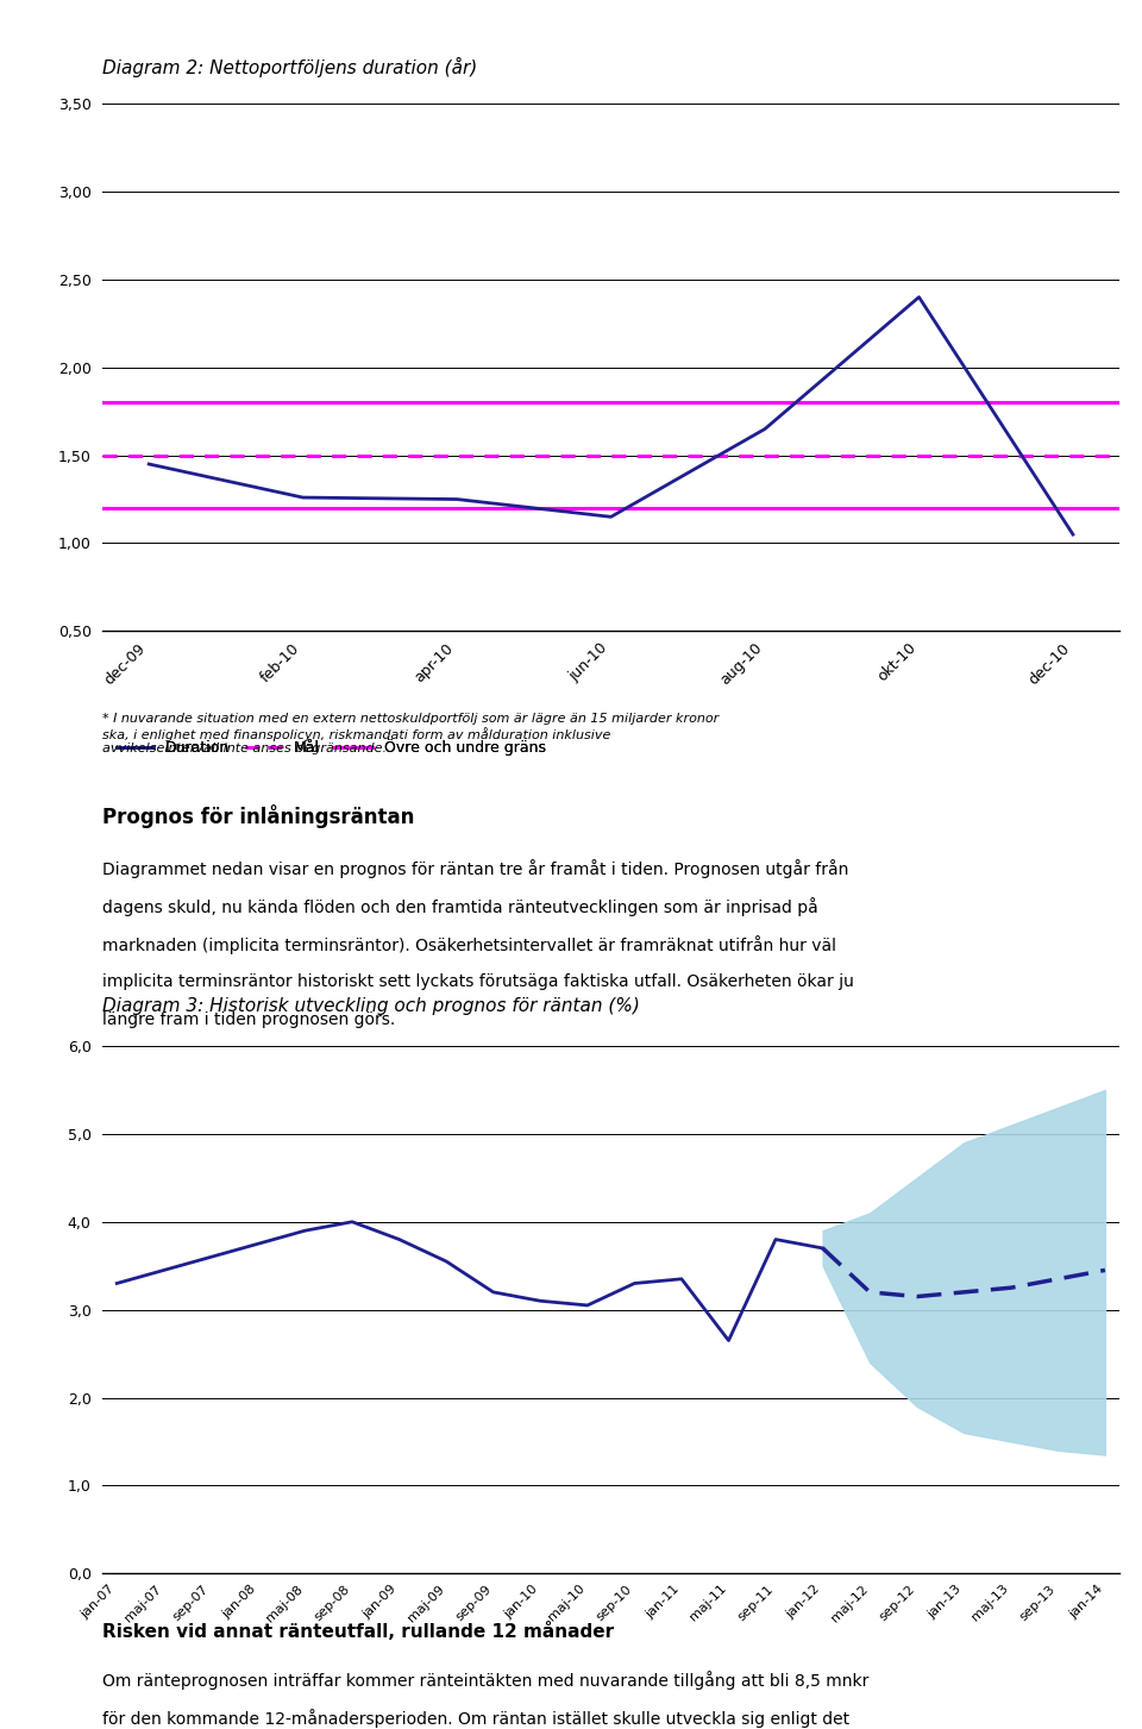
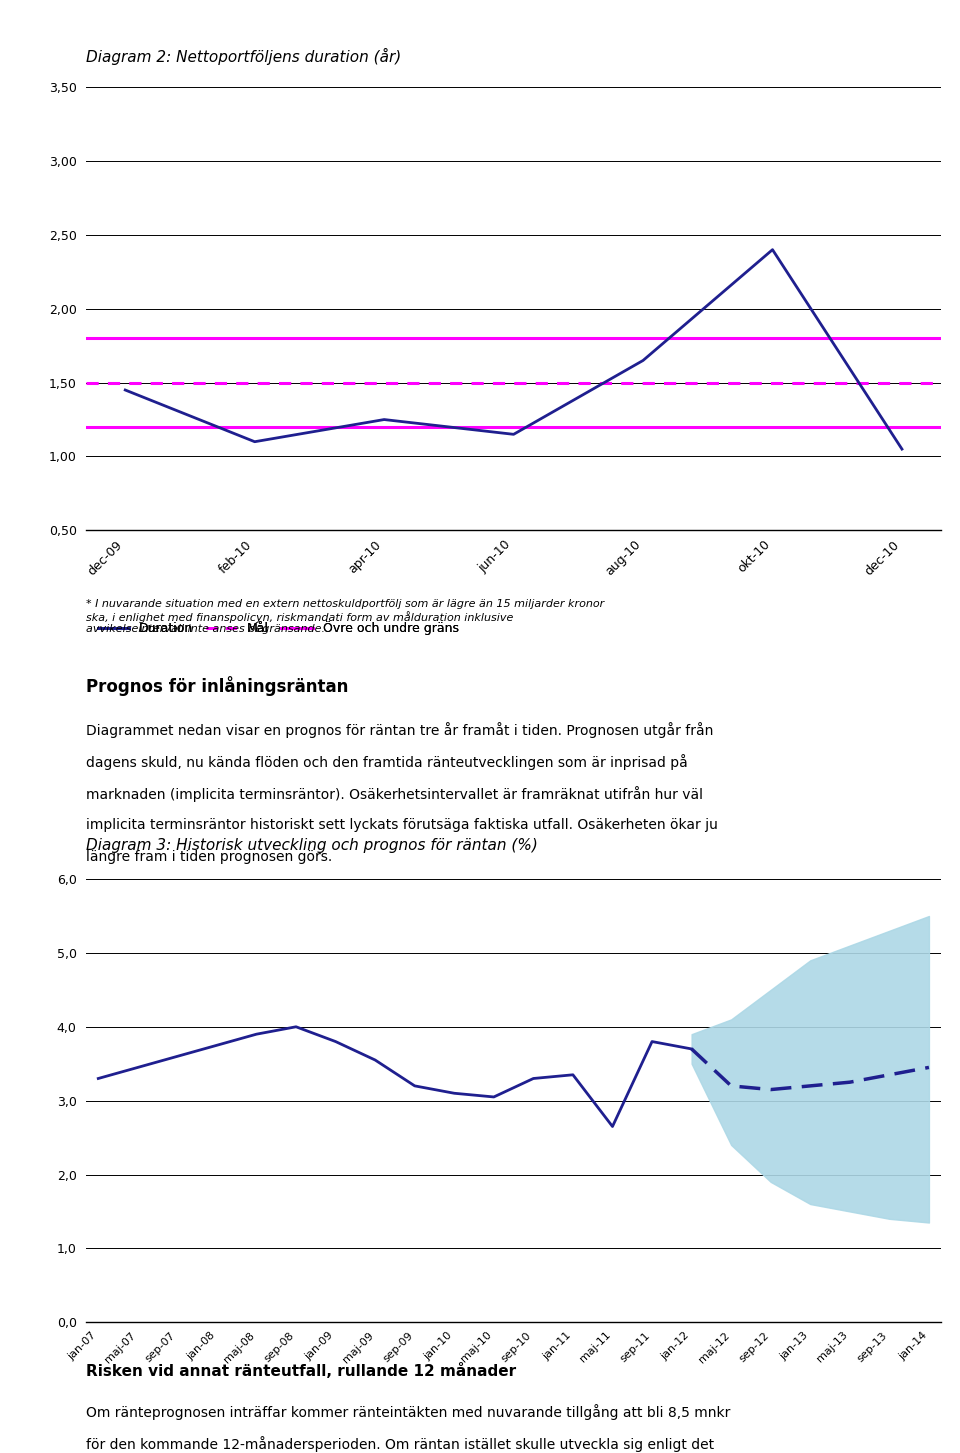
feb-10: 1,26 -> 1,10
